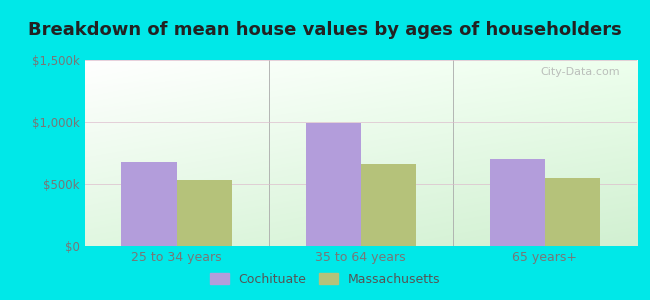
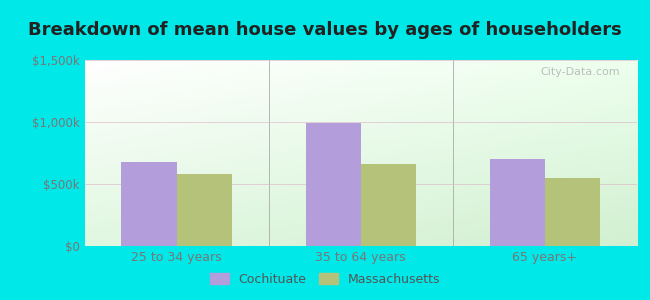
Massachusetts/25 to 34 years: $530k -> $580k
